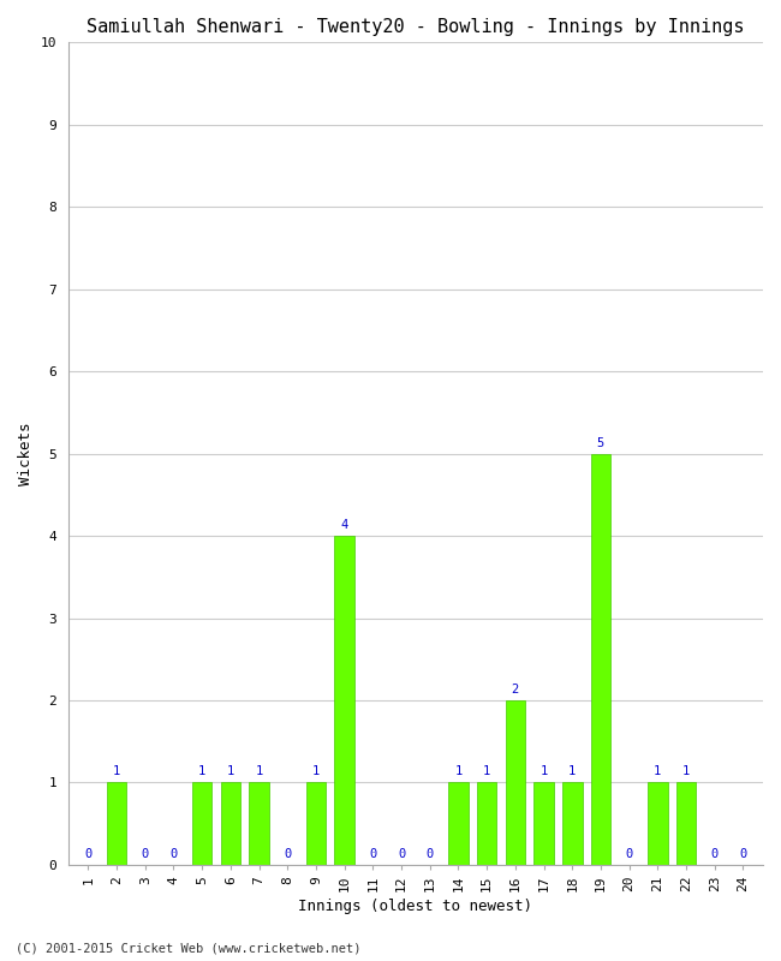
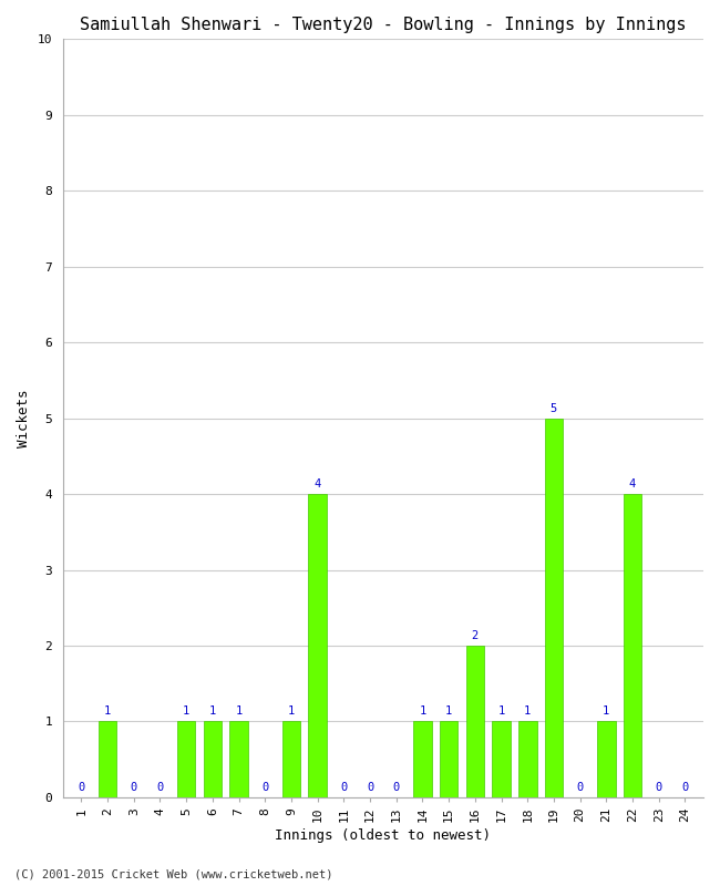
22: 1 -> 4
